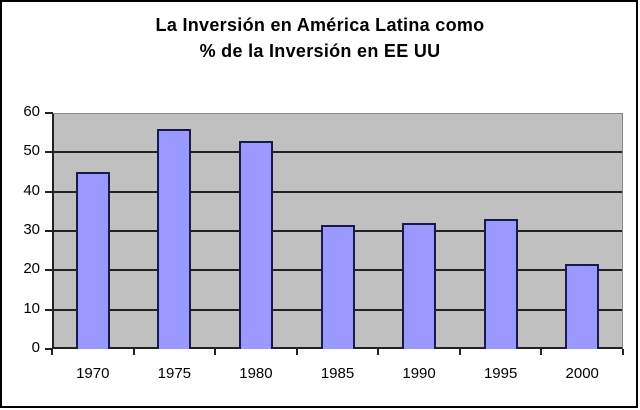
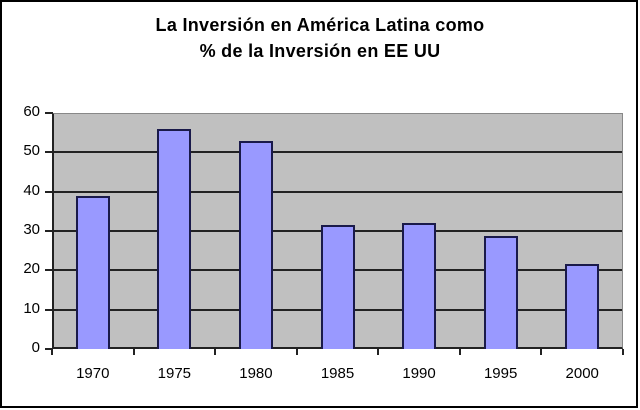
1970: 45 -> 39
1995: 33 -> 29
